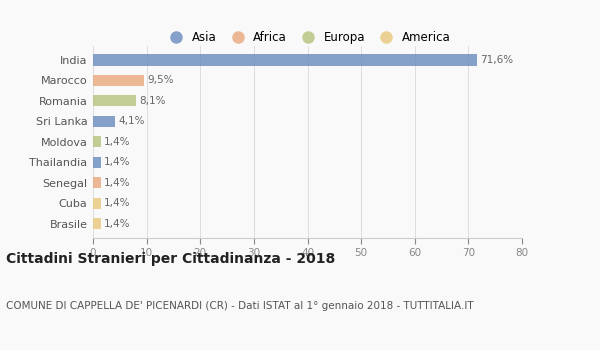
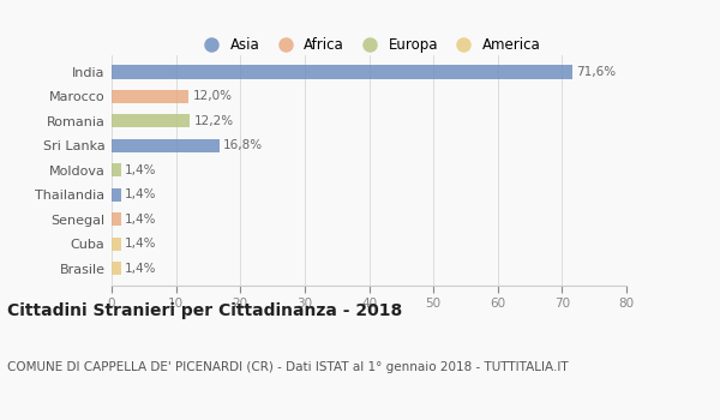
Marocco: 9,5% -> 12,0%
Romania: 8,1% -> 12,2%
Sri Lanka: 4,1% -> 16,8%
